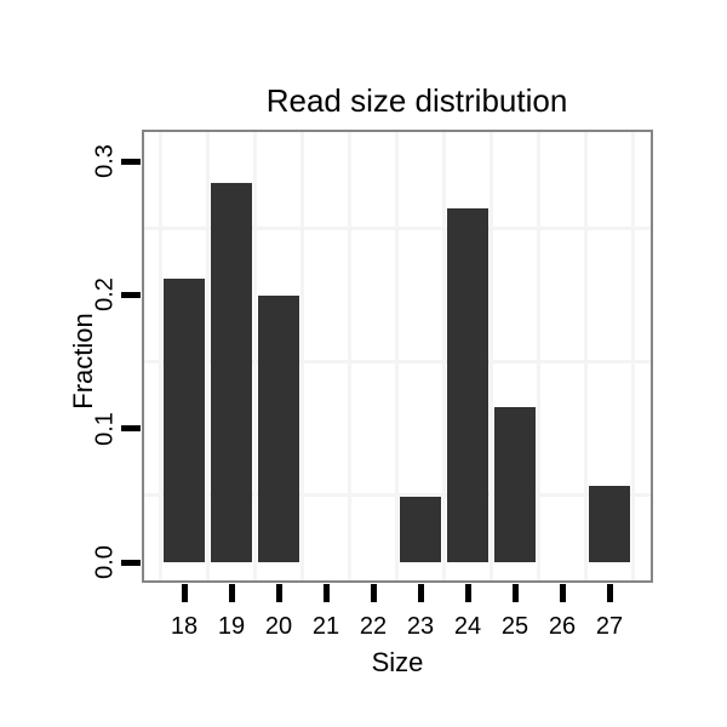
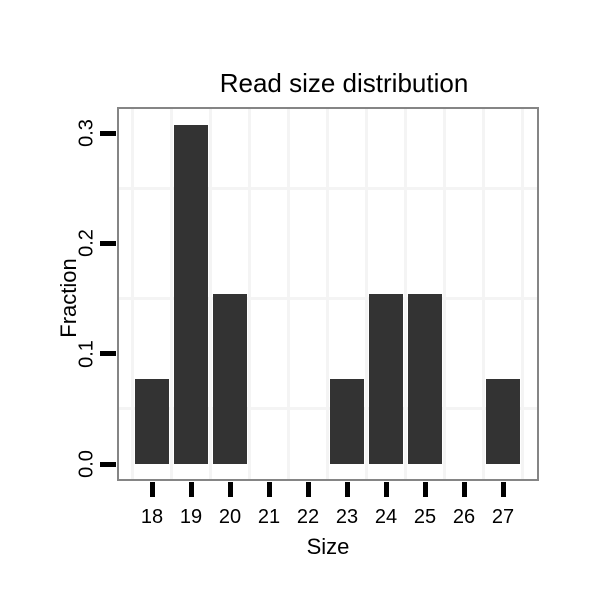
18: 0.212 -> 0.077
19: 0.284 -> 0.308
20: 0.199 -> 0.154
23: 0.049 -> 0.077
24: 0.265 -> 0.154
25: 0.116 -> 0.154
27: 0.057 -> 0.077
